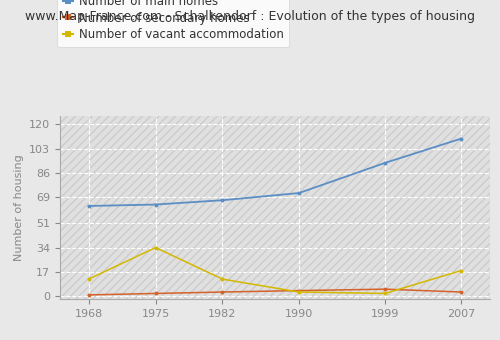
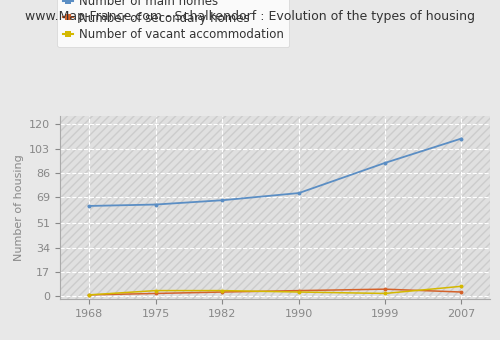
Number of vacant accommodation/1968: 12 -> 1
Number of vacant accommodation/1975: 34 -> 4
Number of vacant accommodation/1982: 12 -> 4
Number of vacant accommodation/2007: 18 -> 7
